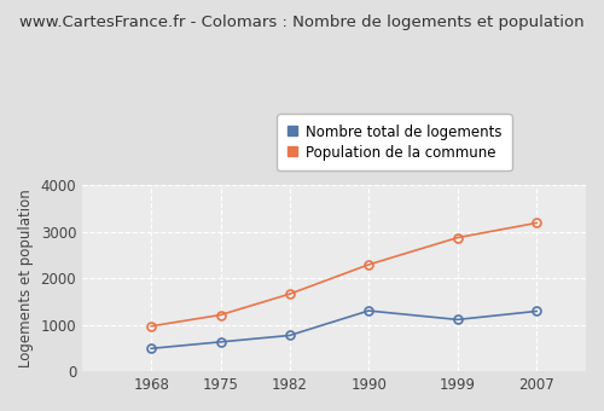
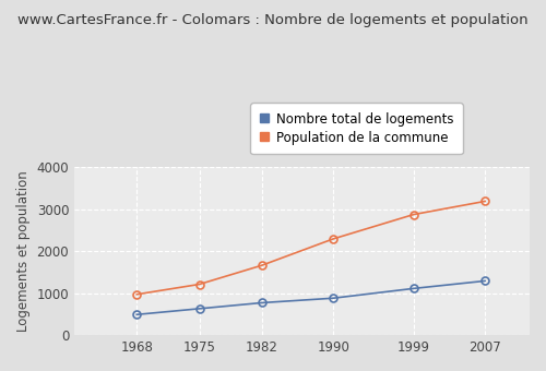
Nombre total de logements/1990: 1300 -> 880
